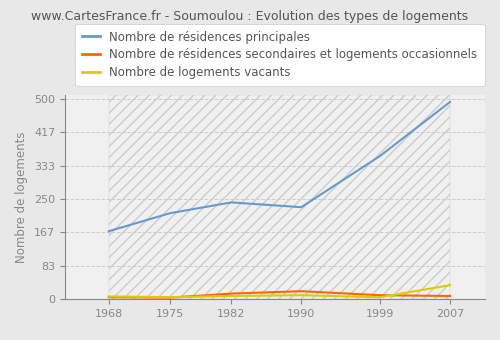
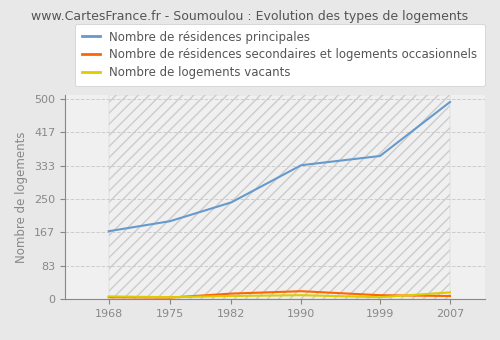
Nombre de résidences principales/1975: 215 -> 195
Nombre de résidences principales/1990: 230 -> 335
Nombre de logements vacants/2007: 35 -> 17
